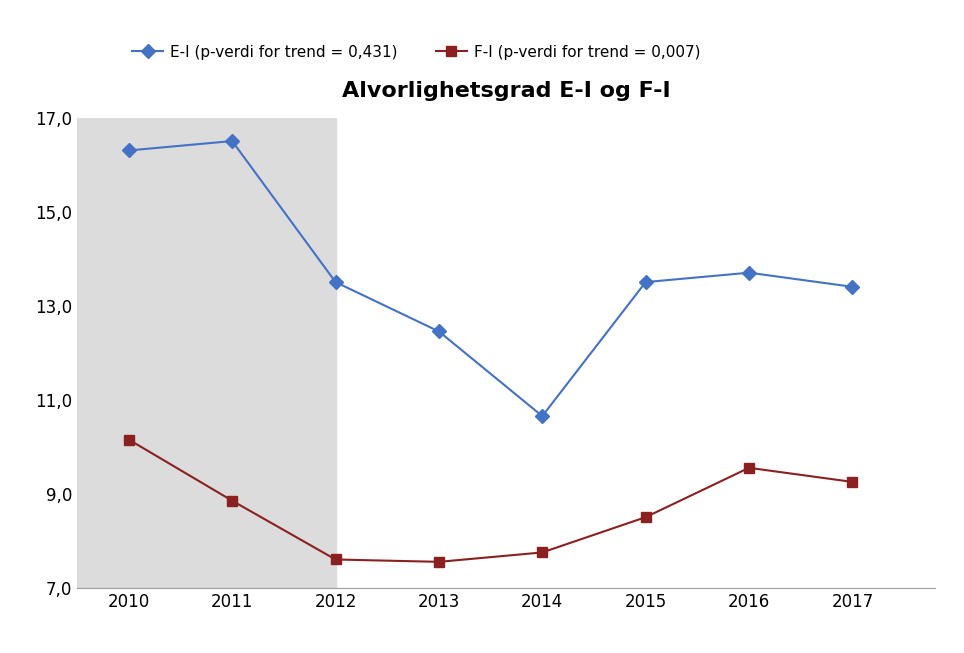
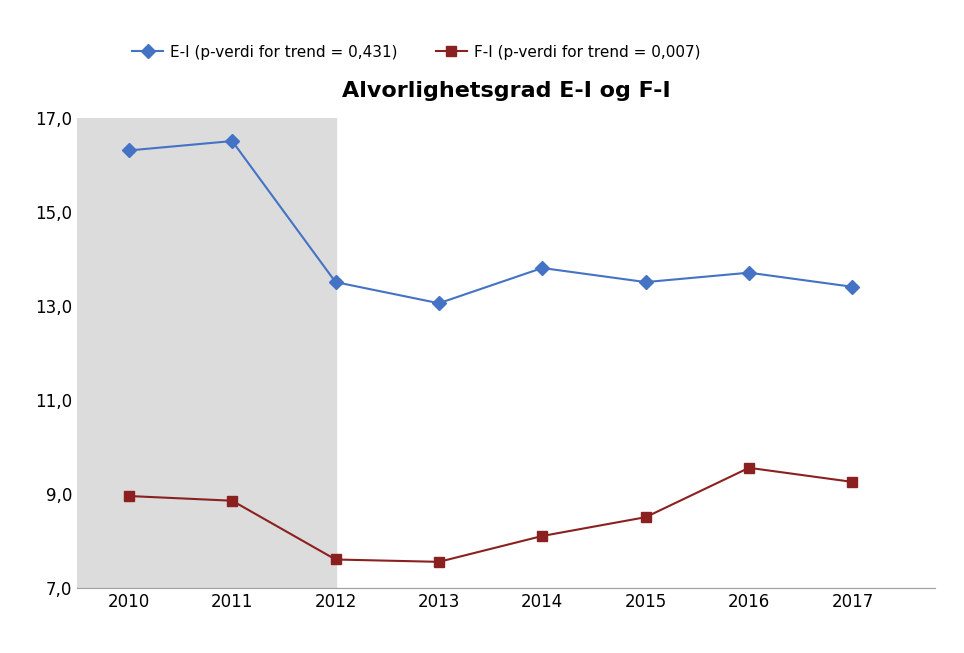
F-I (p-verdi for trend = 0,007)/2010: 10,15 -> 8,95
E-I (p-verdi for trend = 0,431)/2013: 12,45 -> 13,05
E-I (p-verdi for trend = 0,431)/2014: 10,65 -> 13,80
F-I (p-verdi for trend = 0,007)/2014: 7,75 -> 8,10
